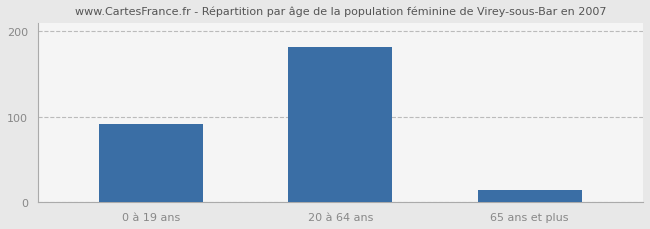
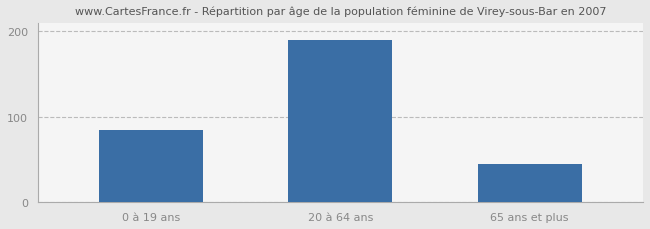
0 à 19 ans: 92 -> 85
20 à 64 ans: 182 -> 190
65 ans et plus: 14 -> 45
